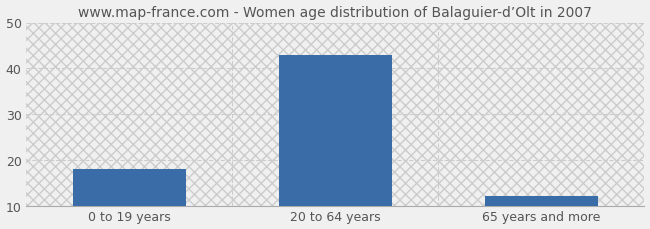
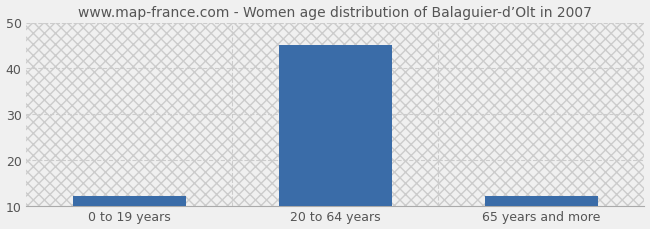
0 to 19 years: 18 -> 12
20 to 64 years: 43 -> 45
